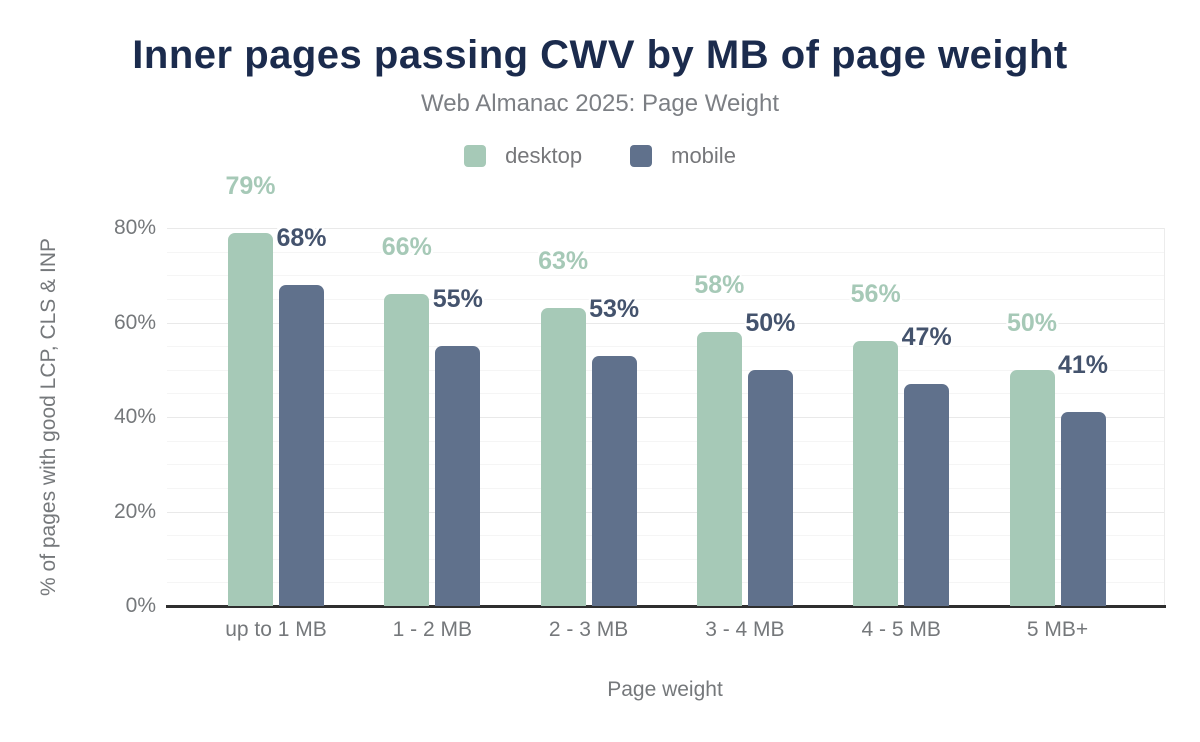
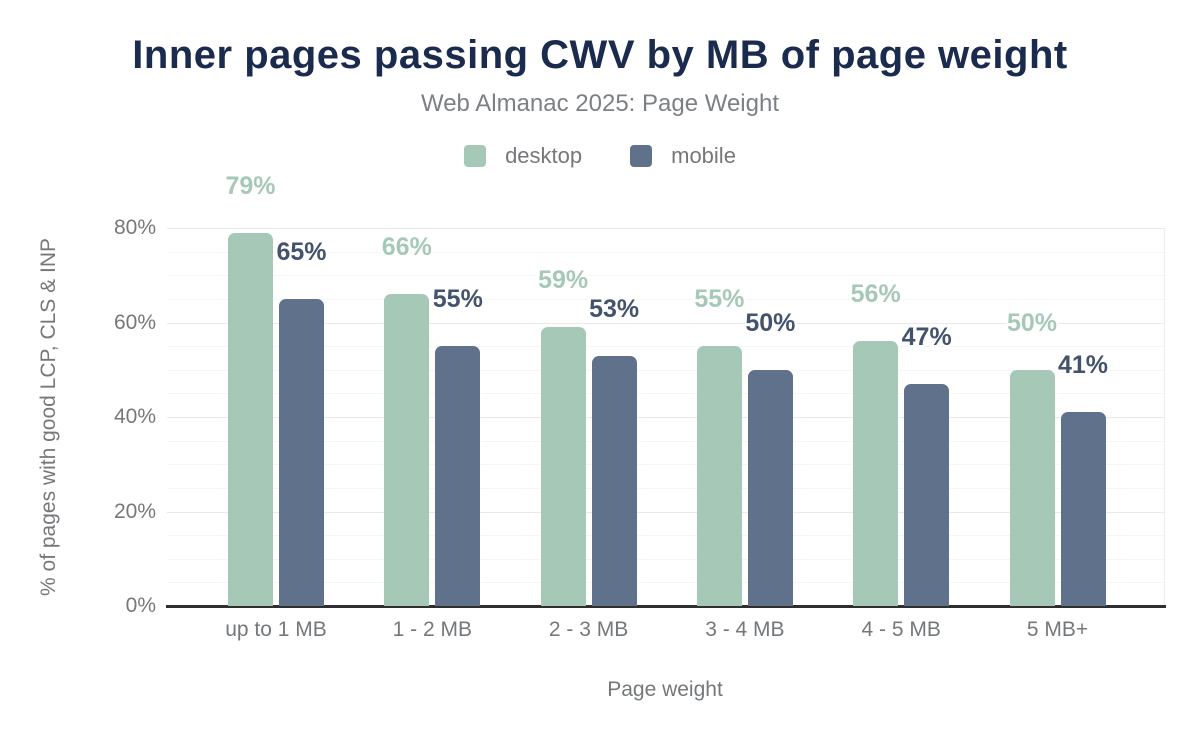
mobile/up to 1 MB: 68% -> 65%
desktop/2 - 3 MB: 63% -> 59%
desktop/3 - 4 MB: 58% -> 55%
